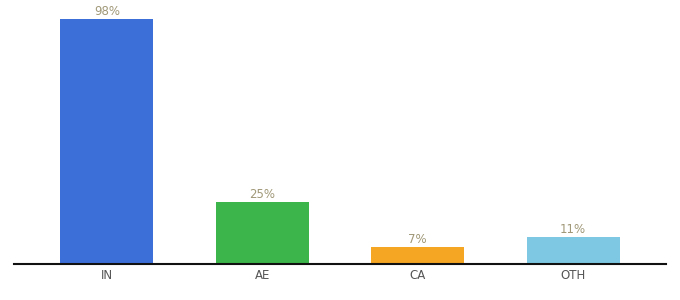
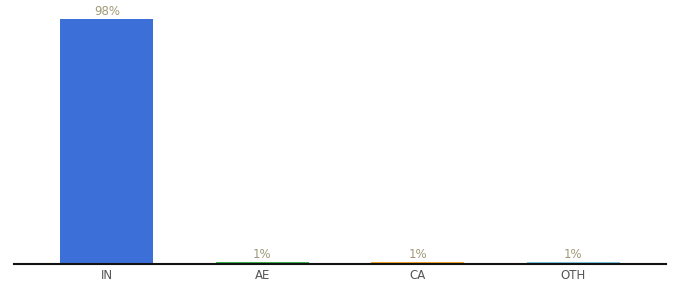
AE: 25% -> 1%
CA: 7% -> 1%
OTH: 11% -> 1%
